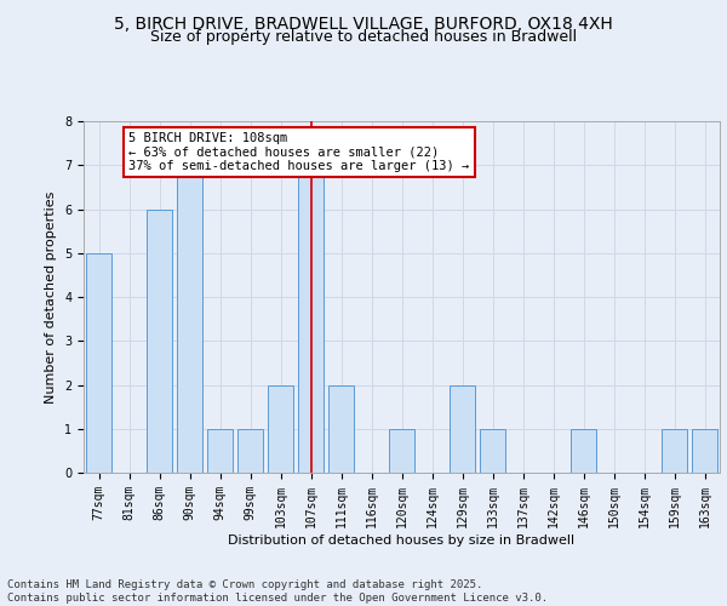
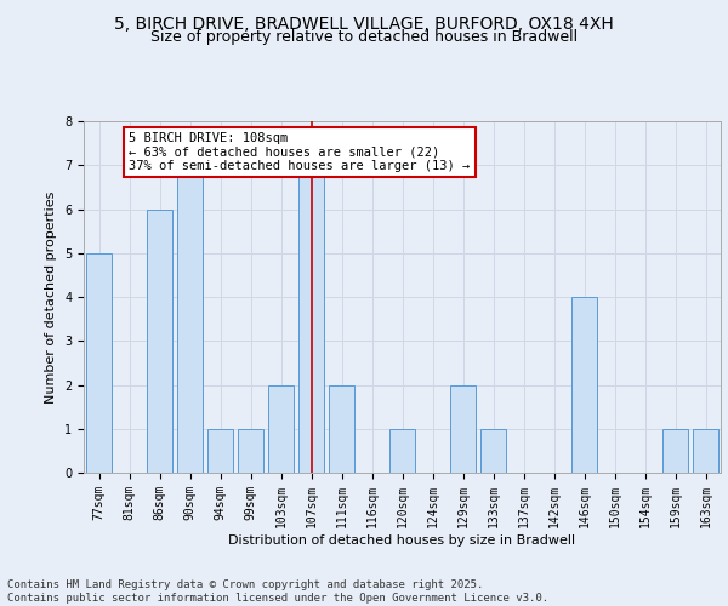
146sqm: 1 -> 4
